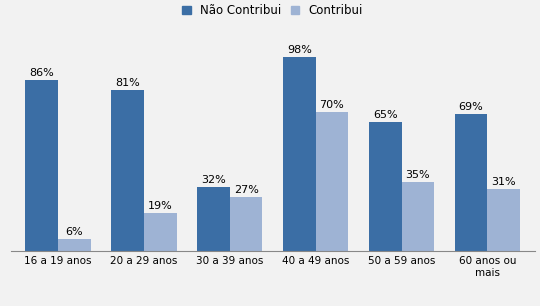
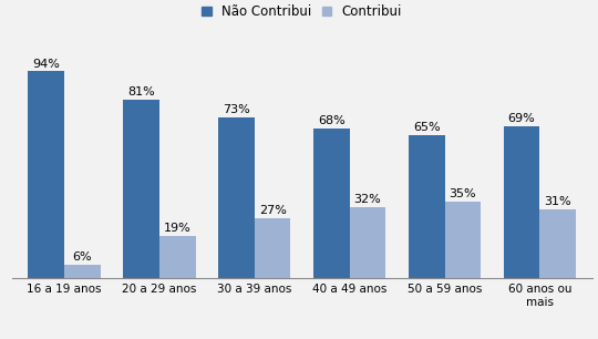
Não Contribui/16 a 19 anos: 86% -> 94%
Não Contribui/30 a 39 anos: 32% -> 73%
Não Contribui/40 a 49 anos: 98% -> 68%
Contribui/40 a 49 anos: 70% -> 32%
